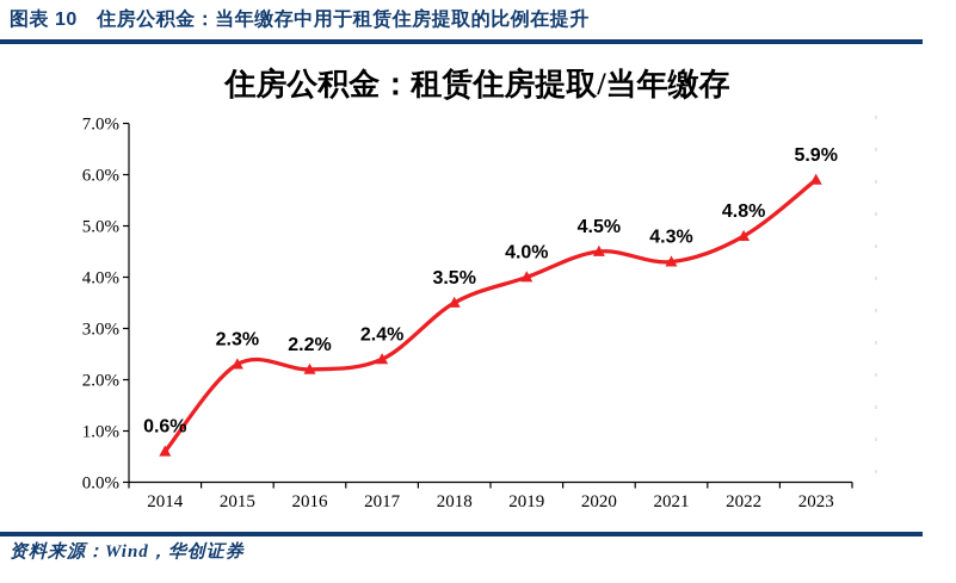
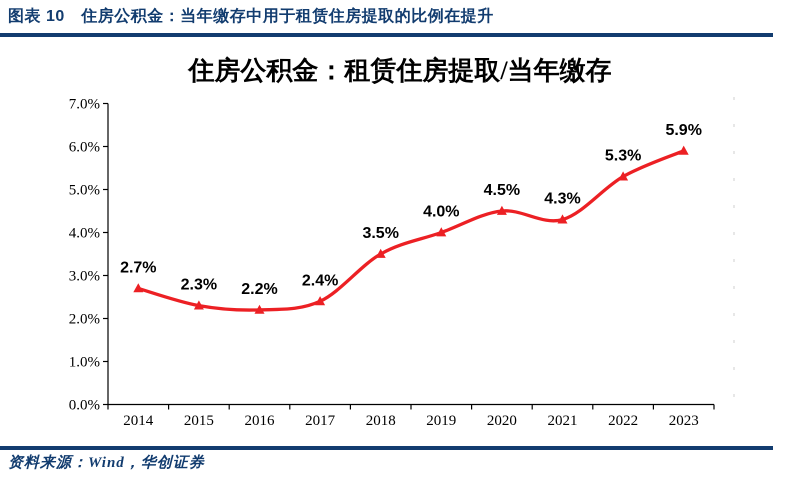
2014: 0.6% -> 2.7%
2022: 4.8% -> 5.3%
